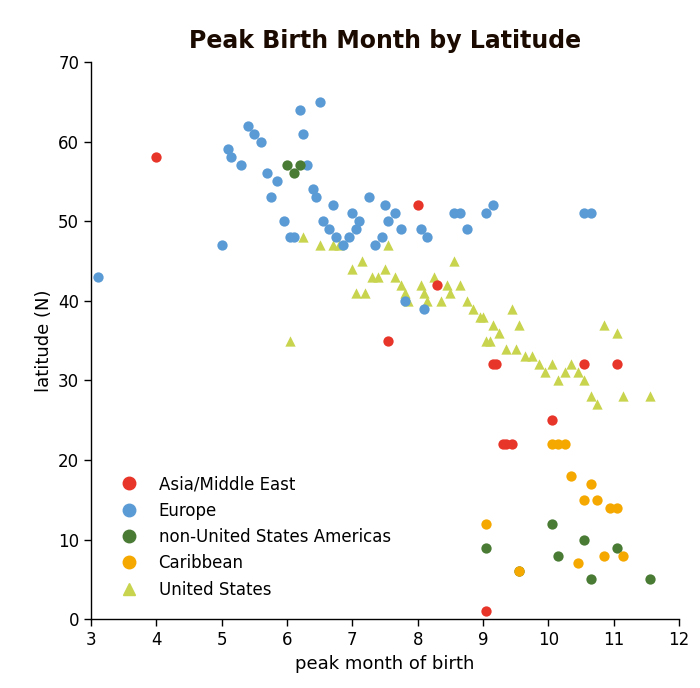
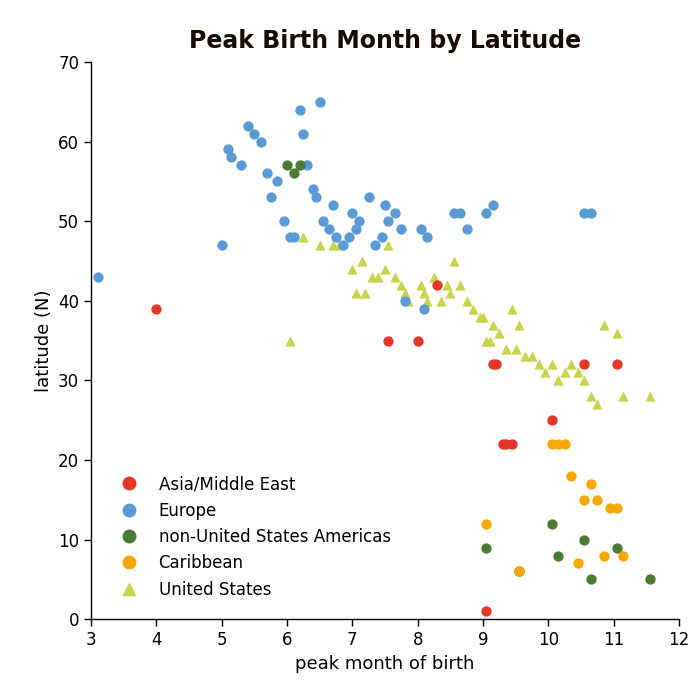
Asia/Middle East/4: 58 -> 39
Asia/Middle East/8: 52 -> 35
